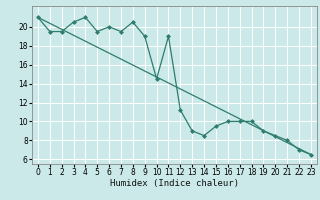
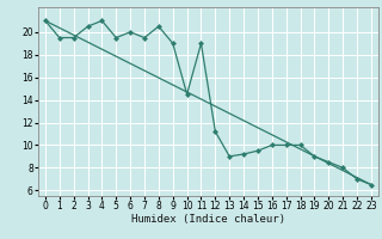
14: 8.5 -> 9.2
